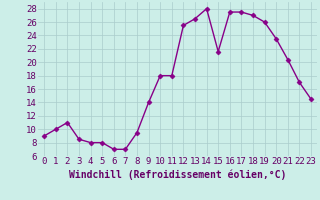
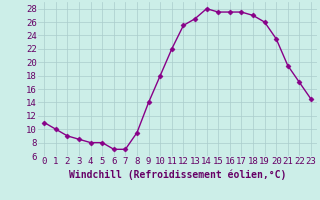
0: 9.0 -> 11.0
2: 11.0 -> 9.0
11: 18.0 -> 22.0
15: 21.6 -> 27.5
21: 20.4 -> 19.5
